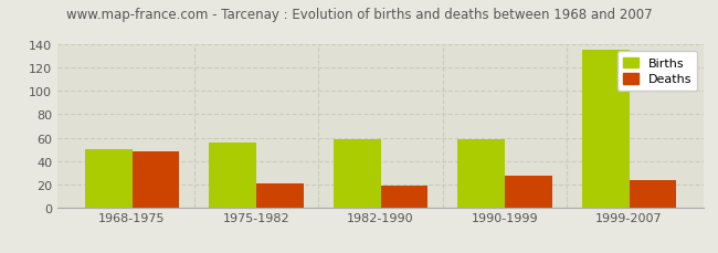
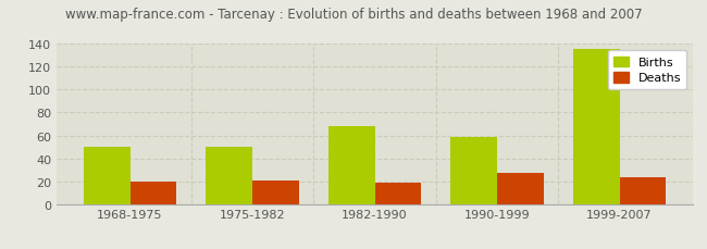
Deaths/1968-1975: 48 -> 20
Births/1975-1982: 56 -> 50
Births/1982-1990: 59 -> 68
